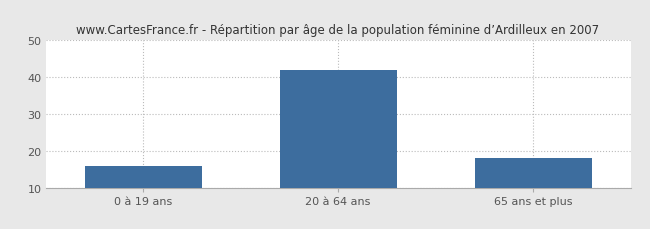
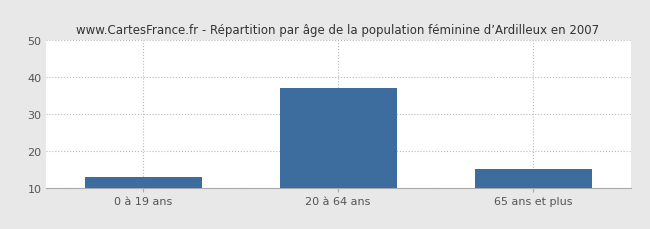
0 à 19 ans: 16 -> 13
20 à 64 ans: 42 -> 37
65 ans et plus: 18 -> 15
